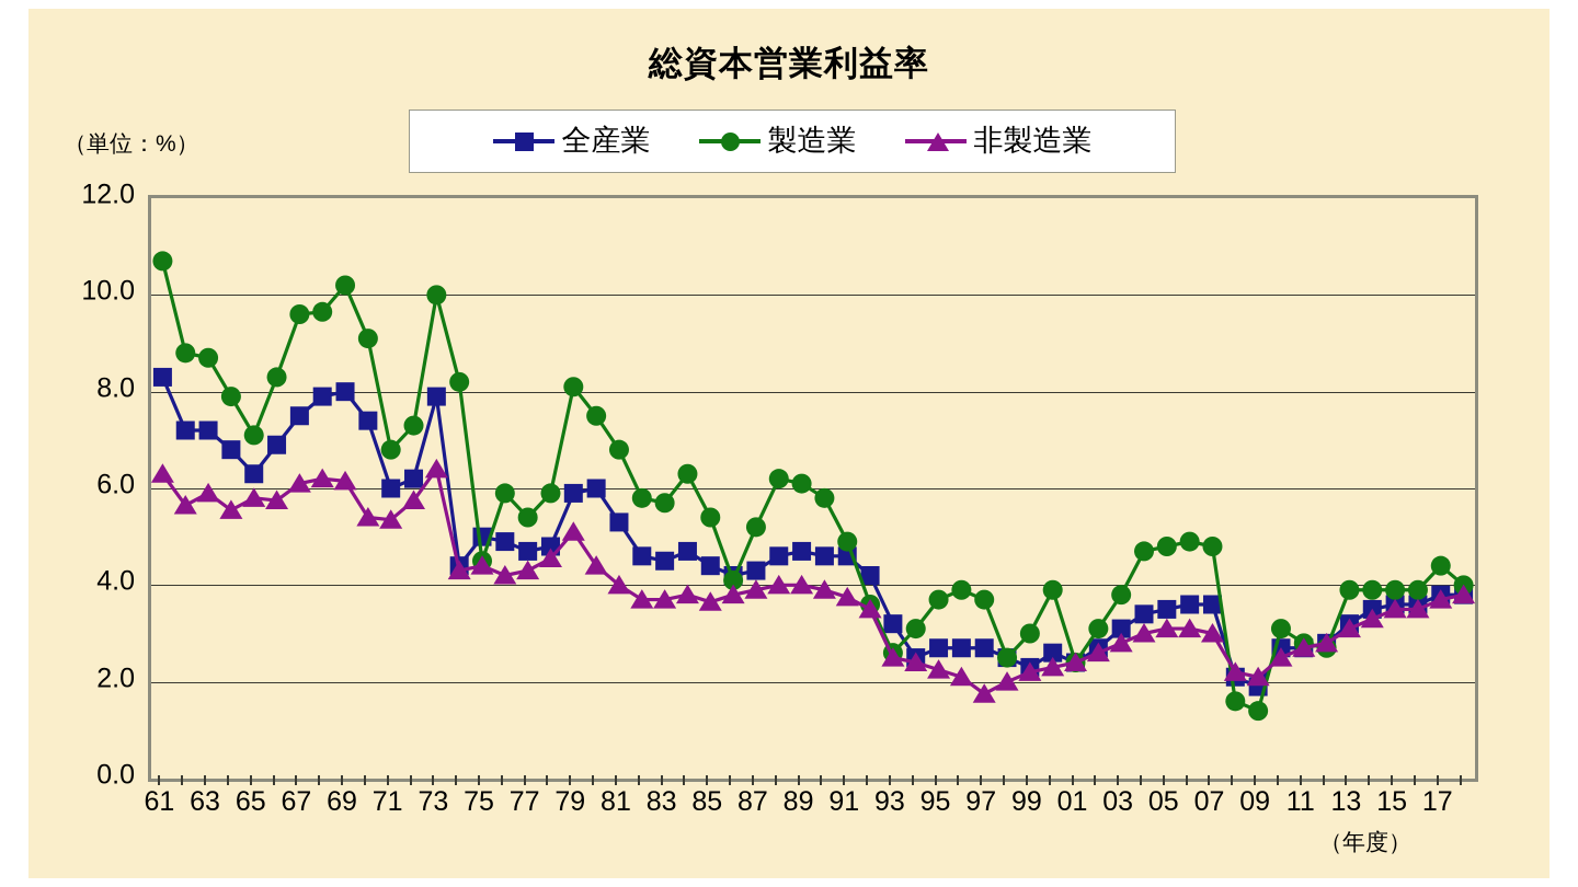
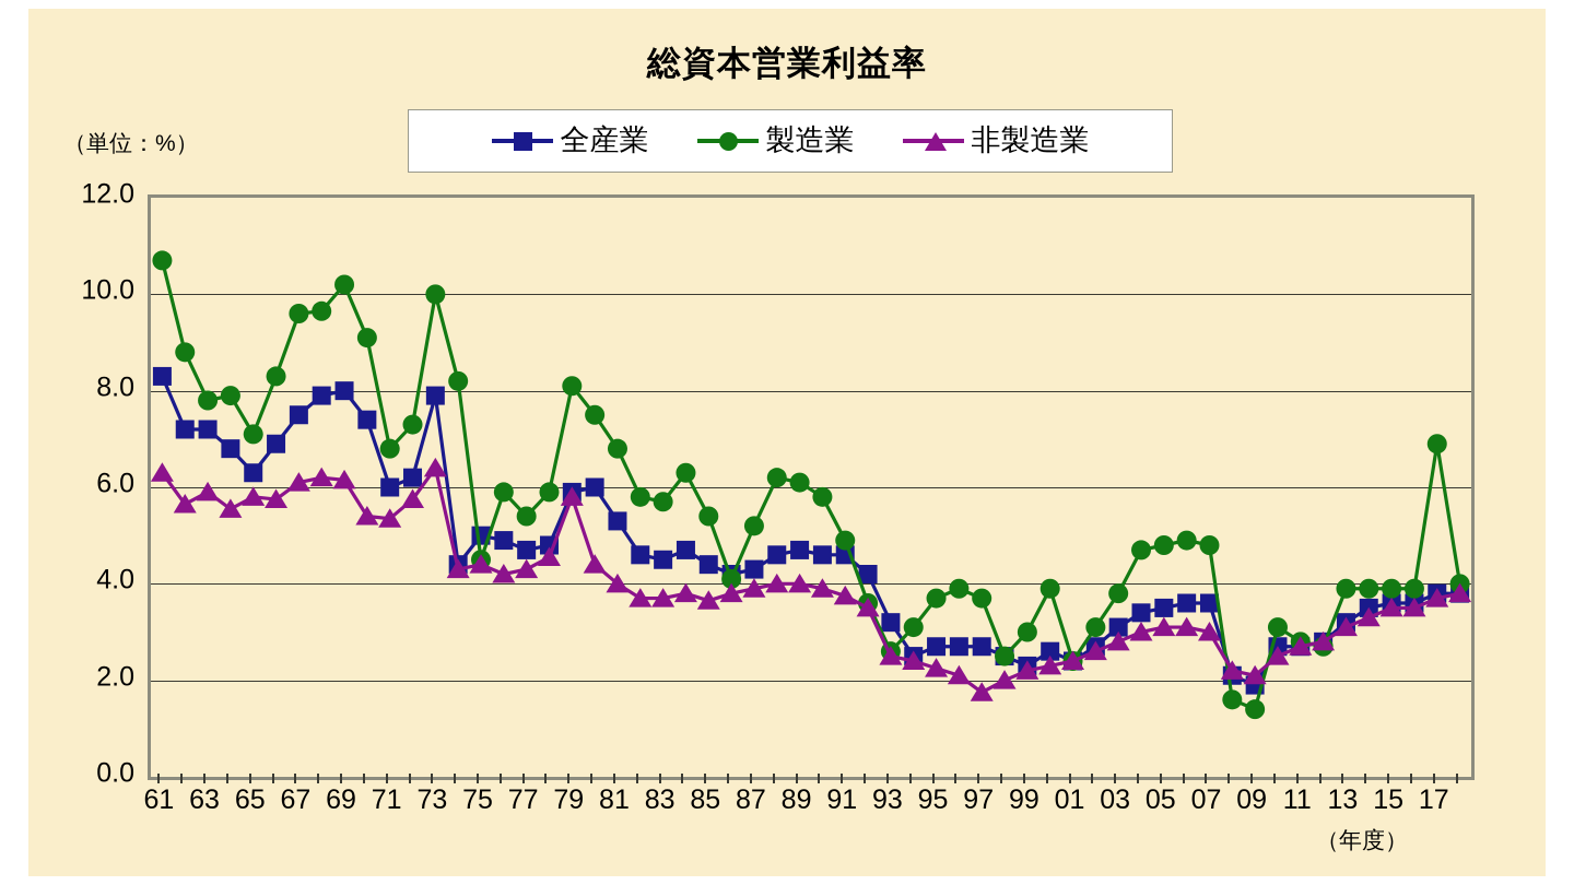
製造業/63: 8.7 -> 7.8
非製造業/79: 5.1 -> 5.8
製造業/17: 4.4 -> 6.9
